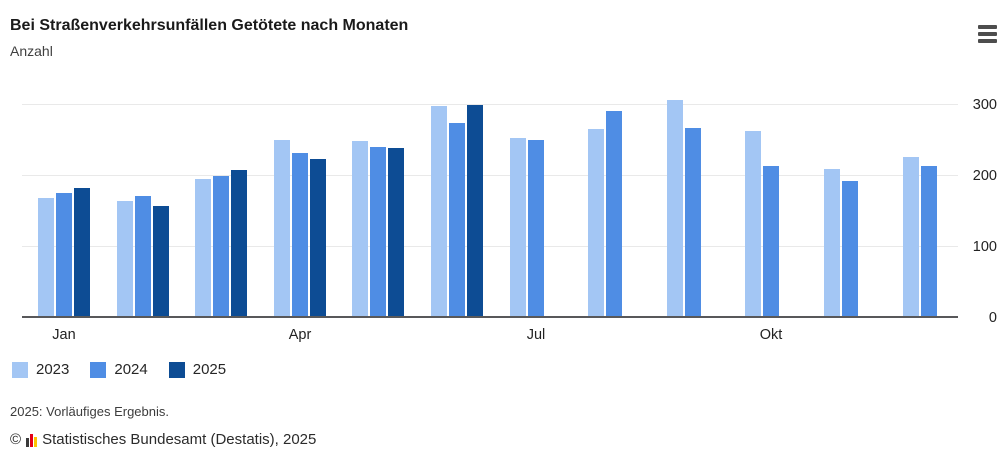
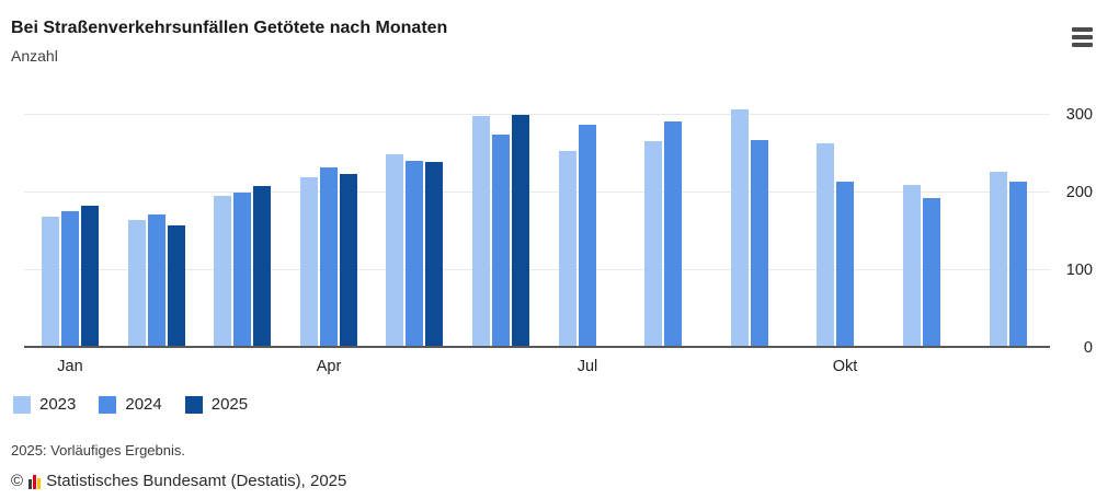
2023/Apr: 250 -> 220
2024/Jul: 250 -> 290
